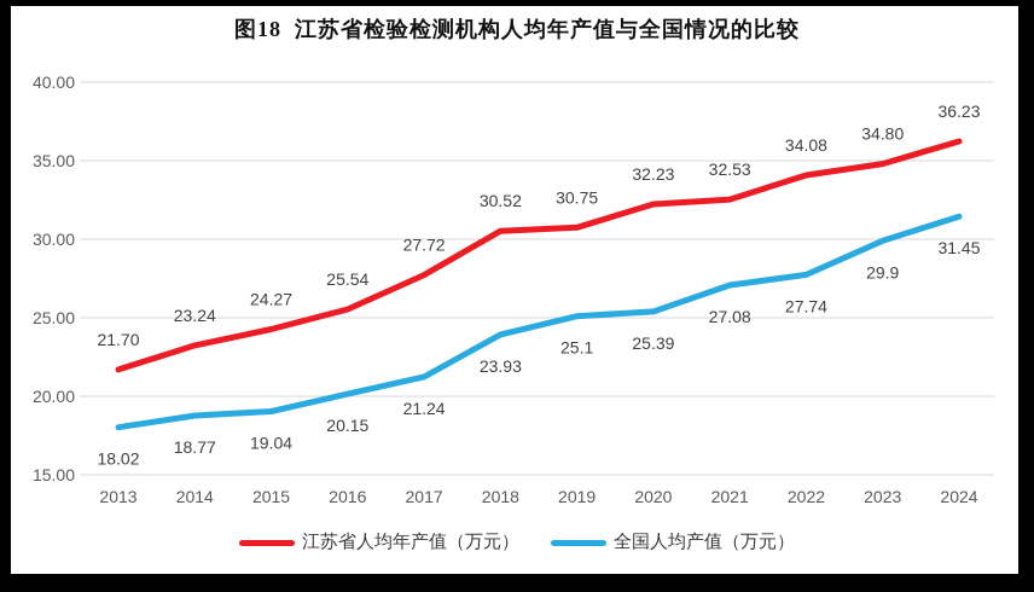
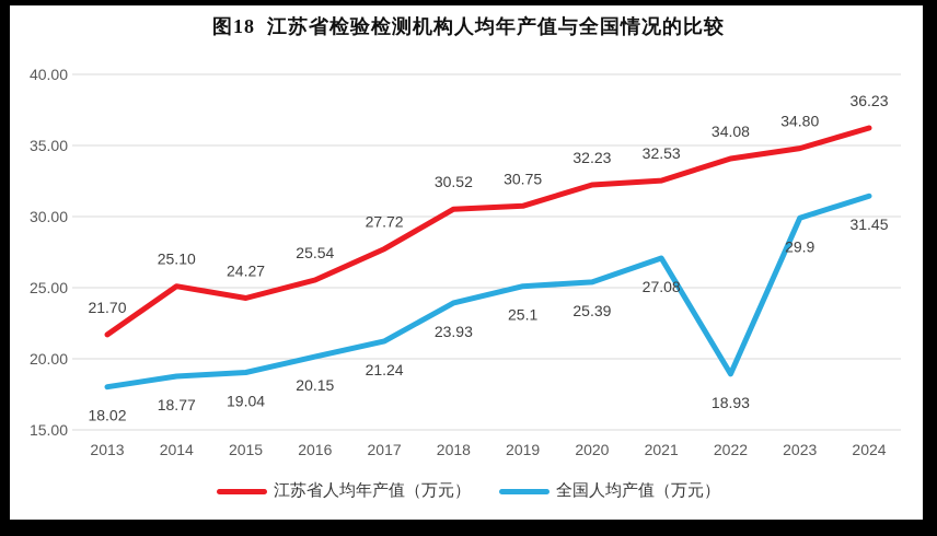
江苏省人均年产值（万元）/2014: 23.24 -> 25.10
全国人均产值（万元）/2022: 27.74 -> 18.93
